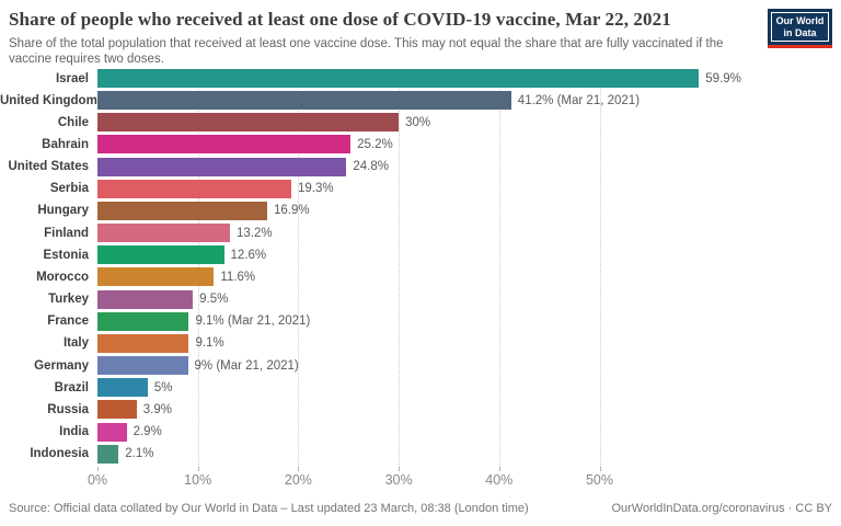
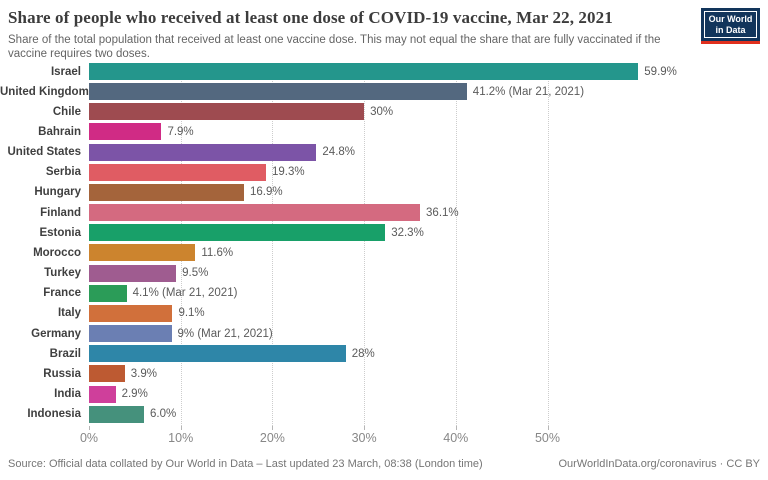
Bahrain: 25.2% -> 7.9%
Finland: 13.2% -> 36.1%
Estonia: 12.6% -> 32.3%
France: 9.1% -> 4.1%
Brazil: 5% -> 28%
Indonesia: 2.1% -> 6.0%
